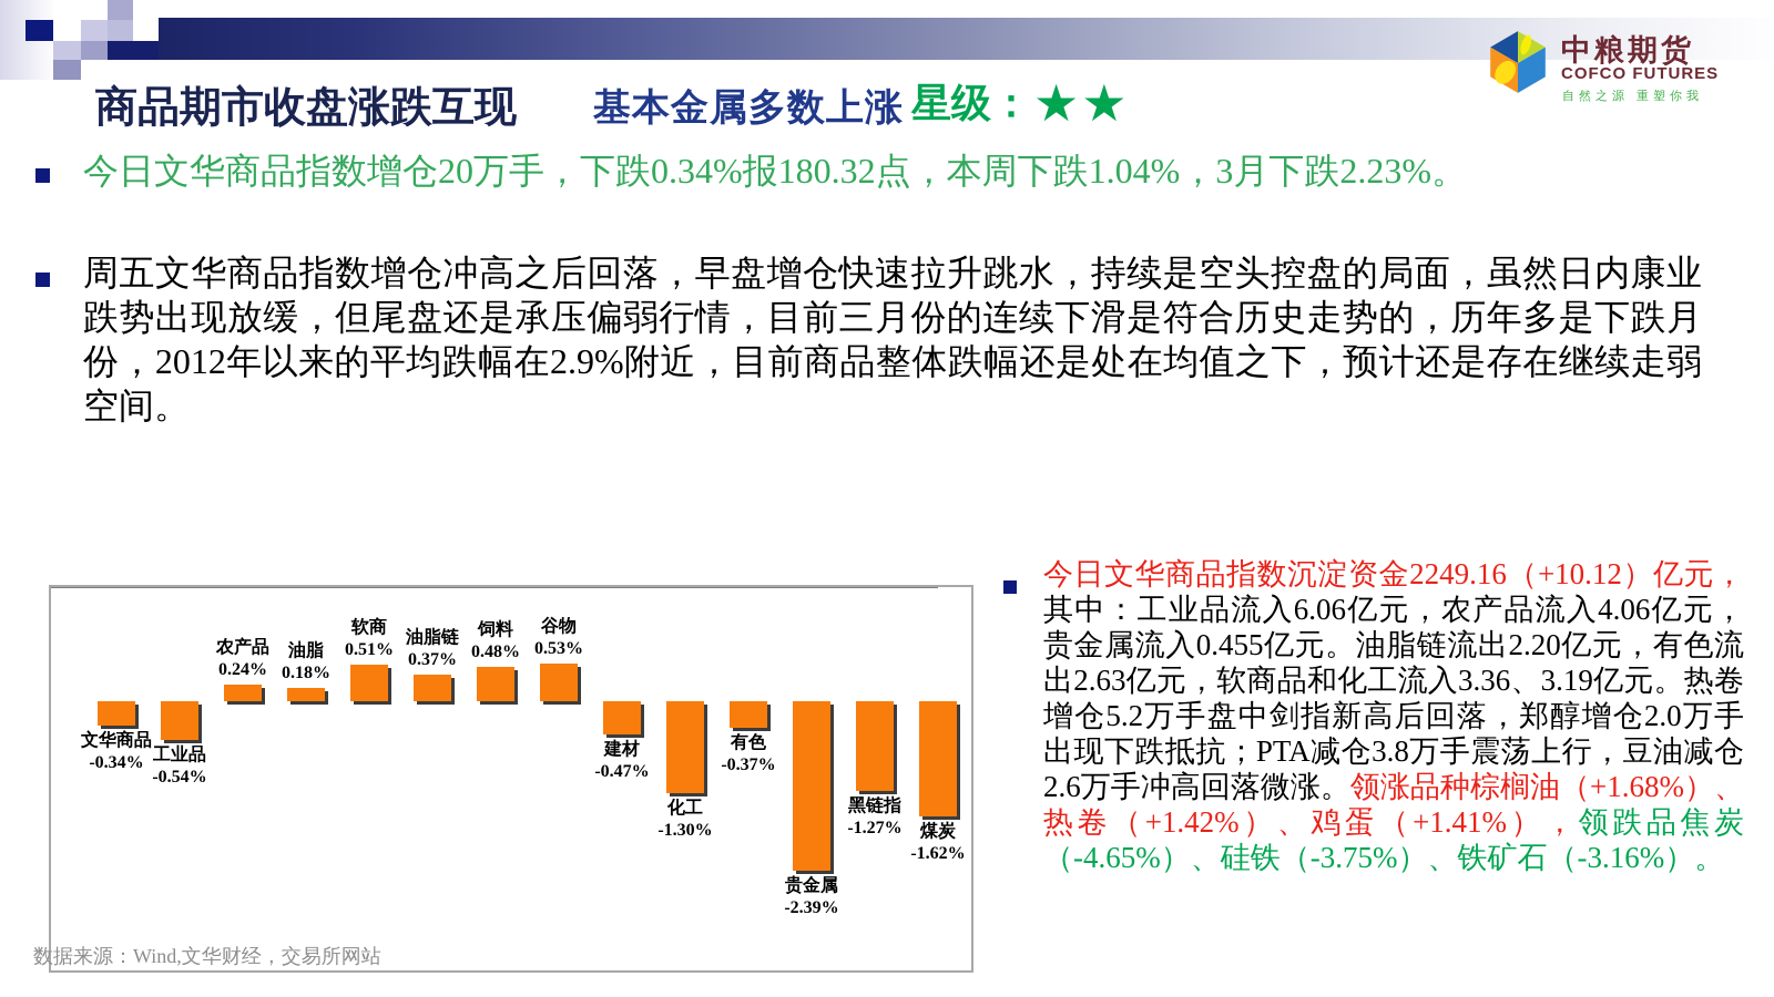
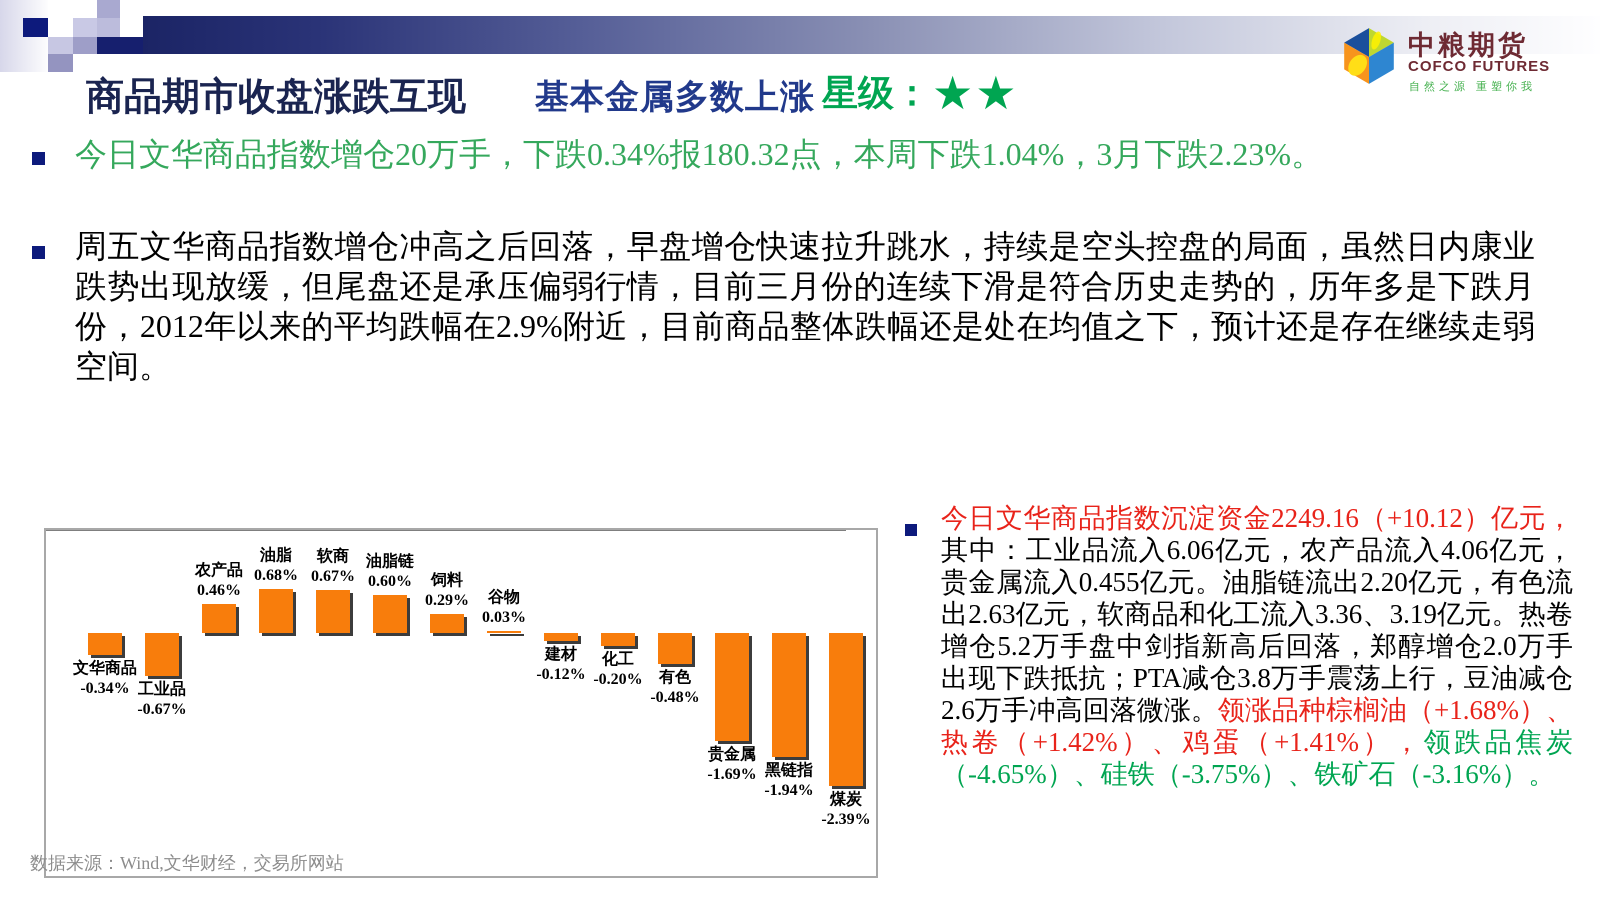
工业品: -0.54% -> -0.67%
农产品: 0.24% -> 0.46%
油脂: 0.18% -> 0.68%
软商: 0.51% -> 0.67%
油脂链: 0.37% -> 0.60%
饲料: 0.48% -> 0.29%
谷物: 0.53% -> 0.03%
建材: -0.47% -> -0.12%
化工: -1.30% -> -0.20%
有色: -0.37% -> -0.48%
贵金属: -2.39% -> -1.69%
黑链指: -1.27% -> -1.94%
煤炭: -1.62% -> -2.39%
